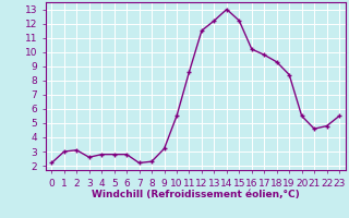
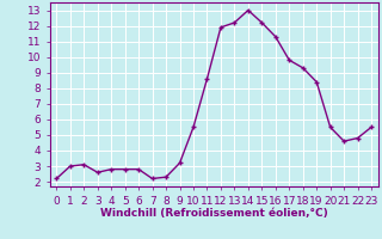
12: 11.5 -> 11.9
16: 10.2 -> 11.3
